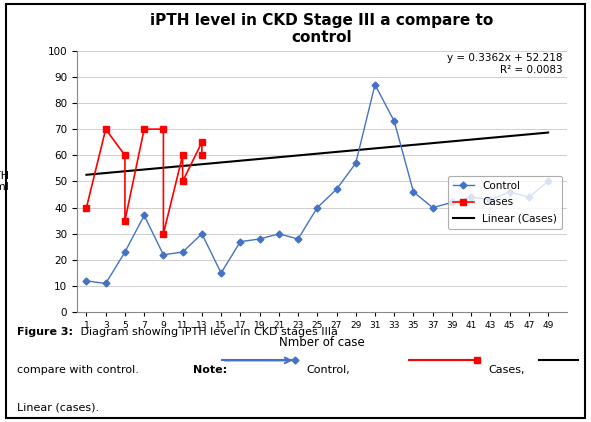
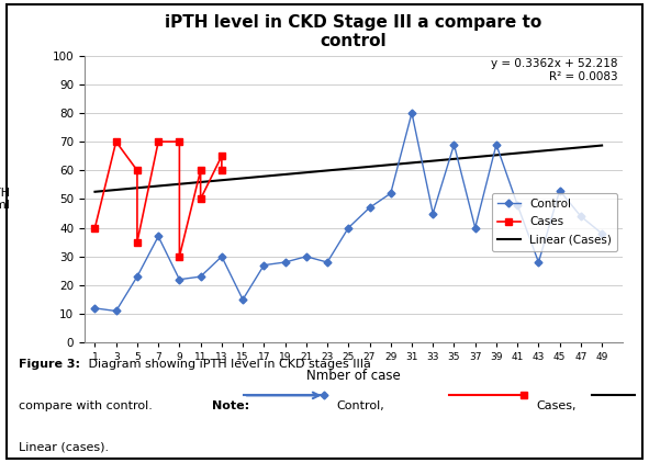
Control/29: 57 -> 52
Control/31: 87 -> 80
Control/33: 73 -> 45
Control/35: 46 -> 69
Control/39: 42 -> 69
Control/41: 44 -> 48
Control/43: 43 -> 28
Control/45: 46 -> 53
Control/49: 50 -> 38
